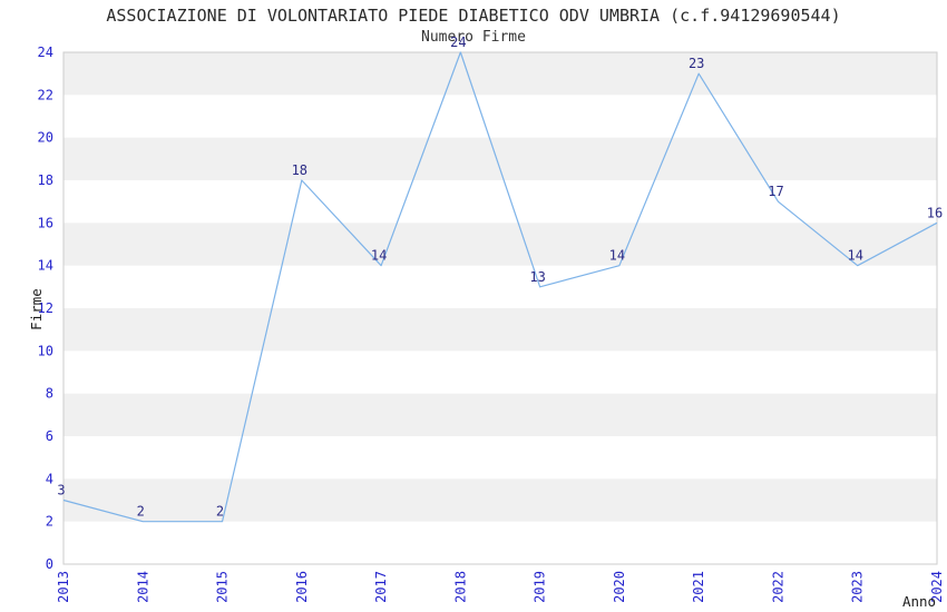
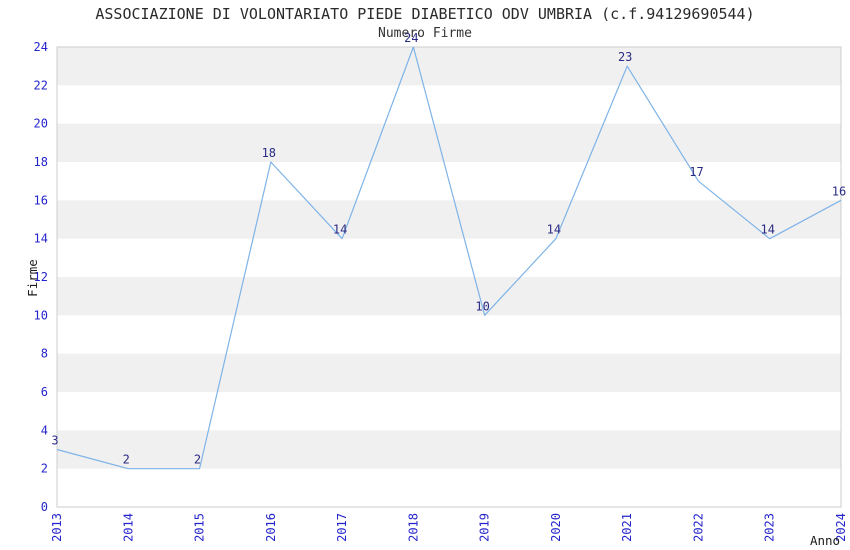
2019: 13 -> 10
